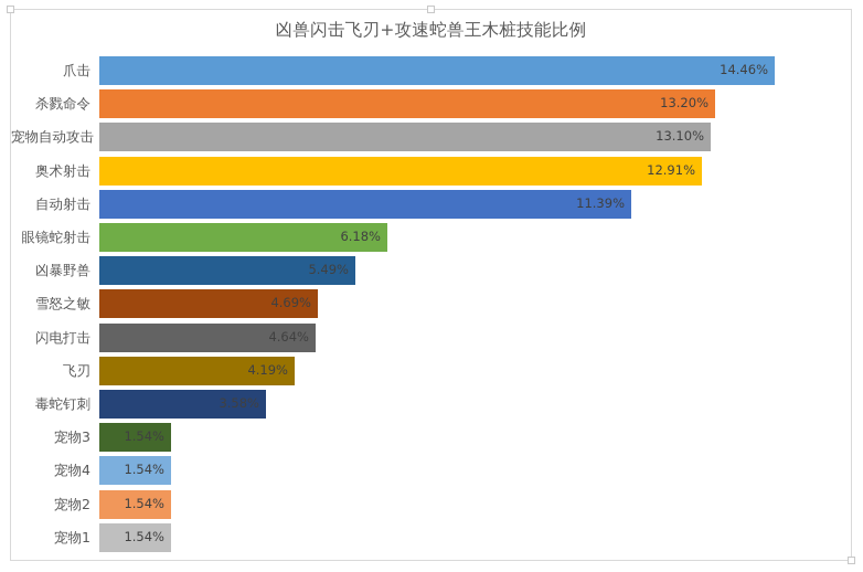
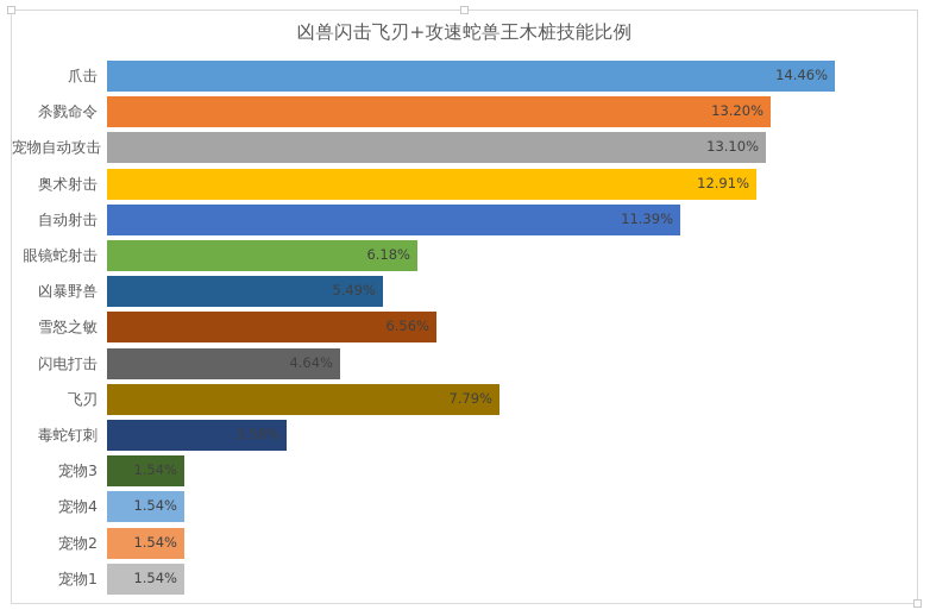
雪怒之敏: 4.69% -> 6.56%
飞刃: 4.19% -> 7.79%
